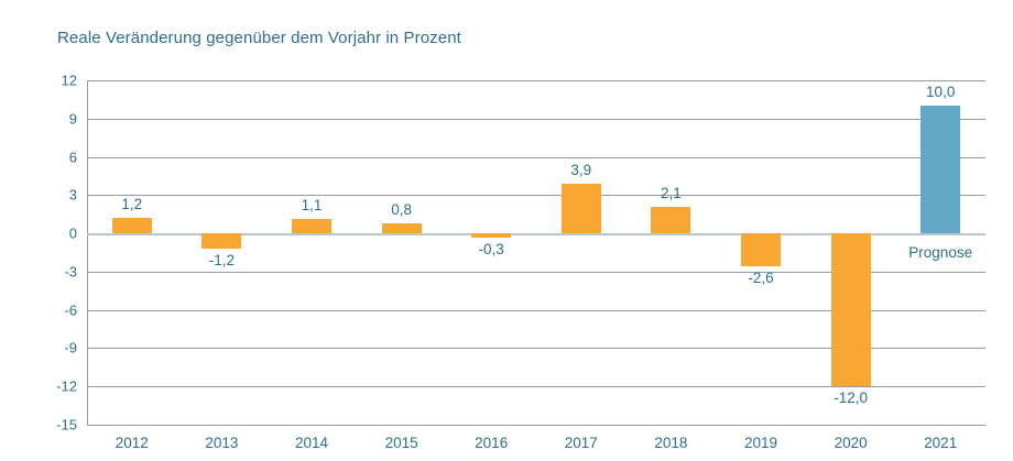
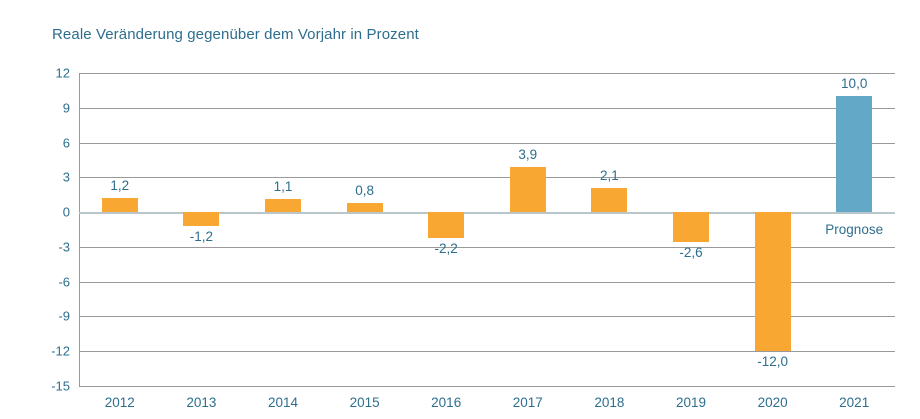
2016: -0,3 -> -2,2
